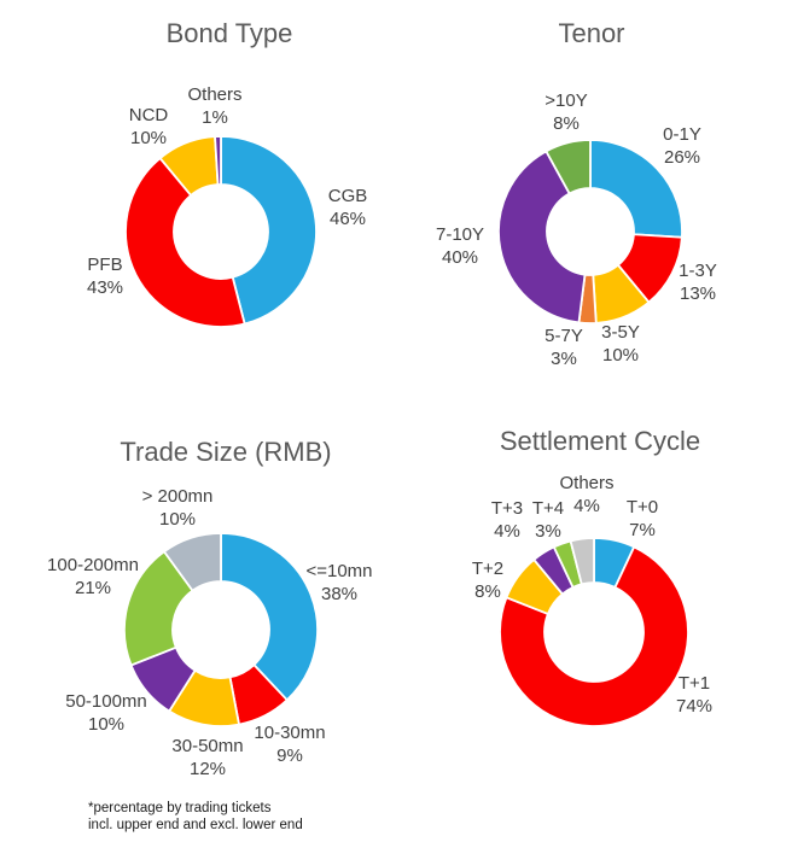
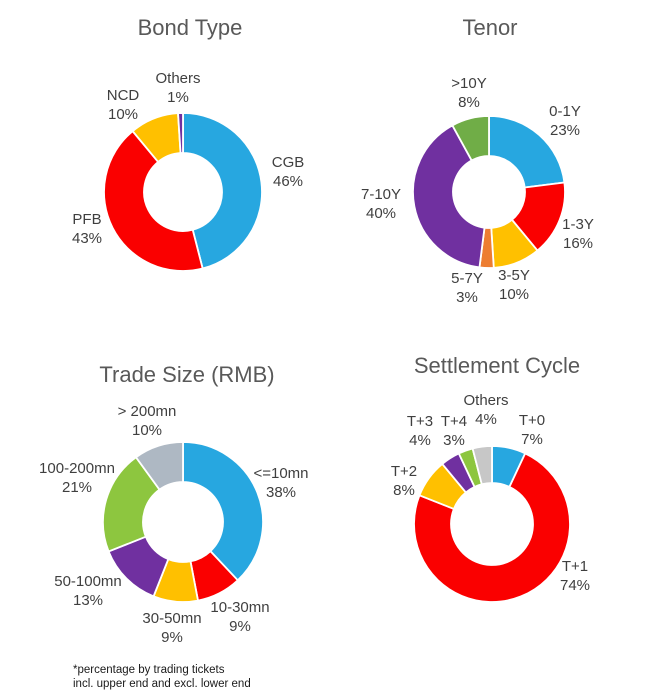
Tenor/0-1Y: 26% -> 23%
Tenor/1-3Y: 13% -> 16%
Trade Size (RMB)/30-50mn: 12% -> 9%
Trade Size (RMB)/50-100mn: 10% -> 13%
